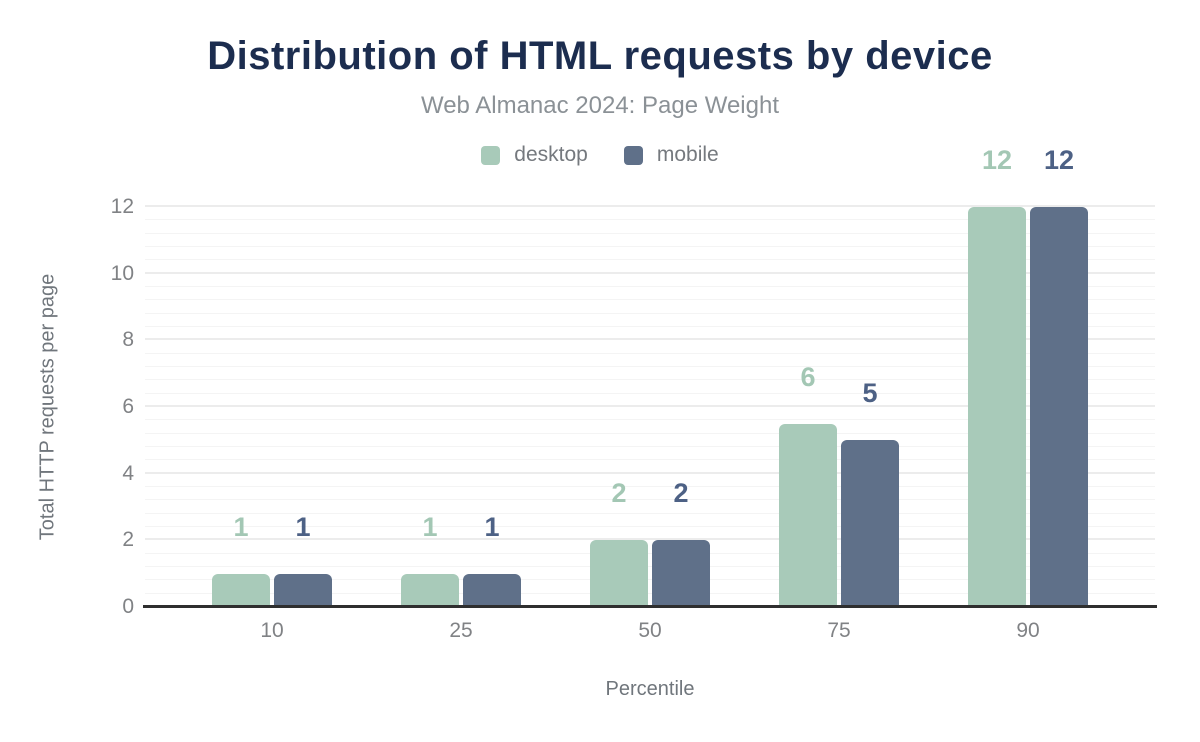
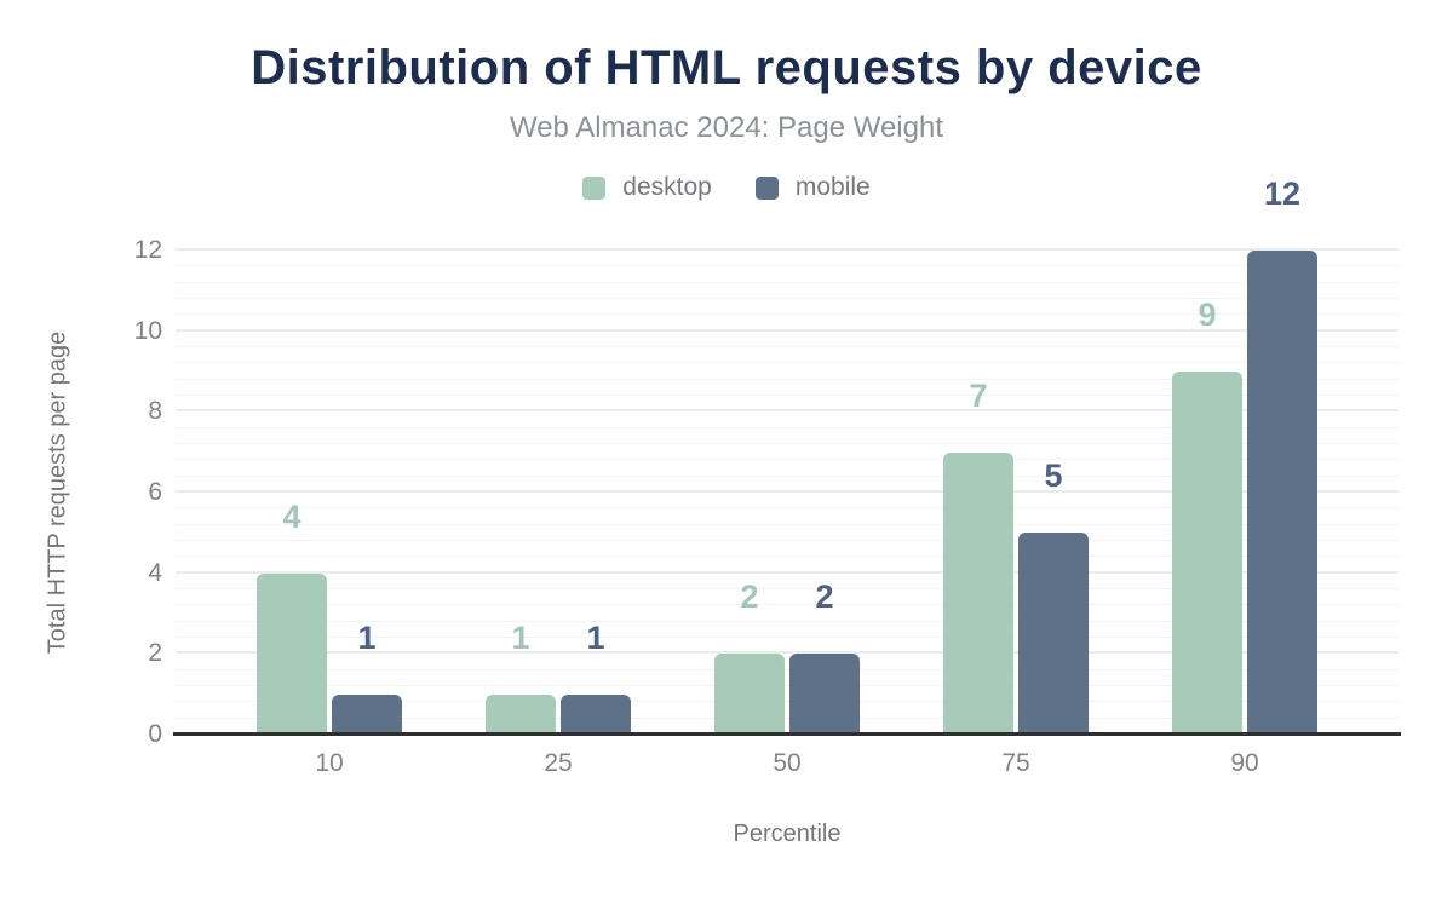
desktop/10: 1 -> 4
desktop/75: 6 -> 7
desktop/90: 12 -> 9
